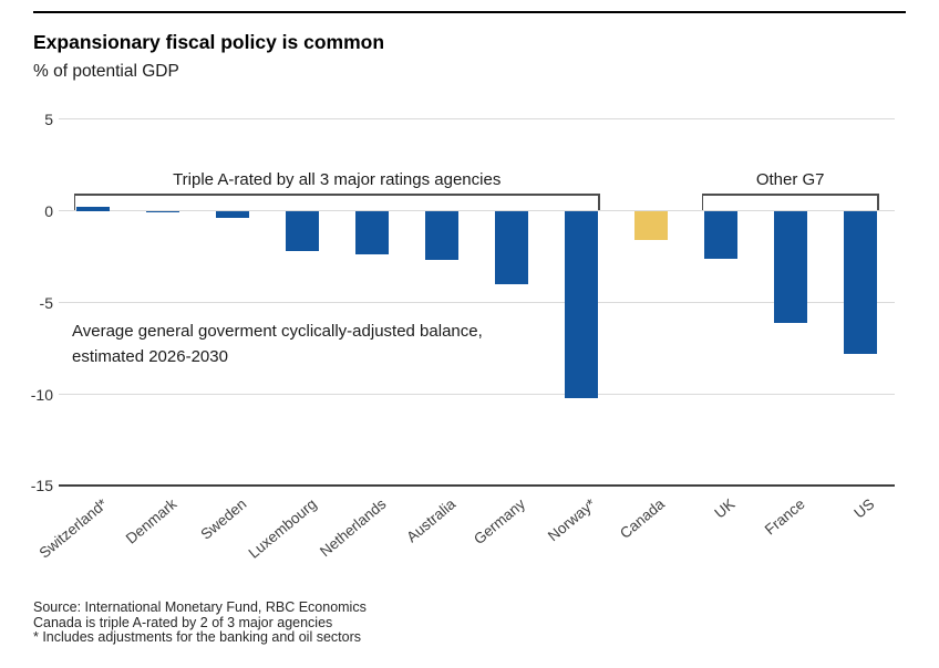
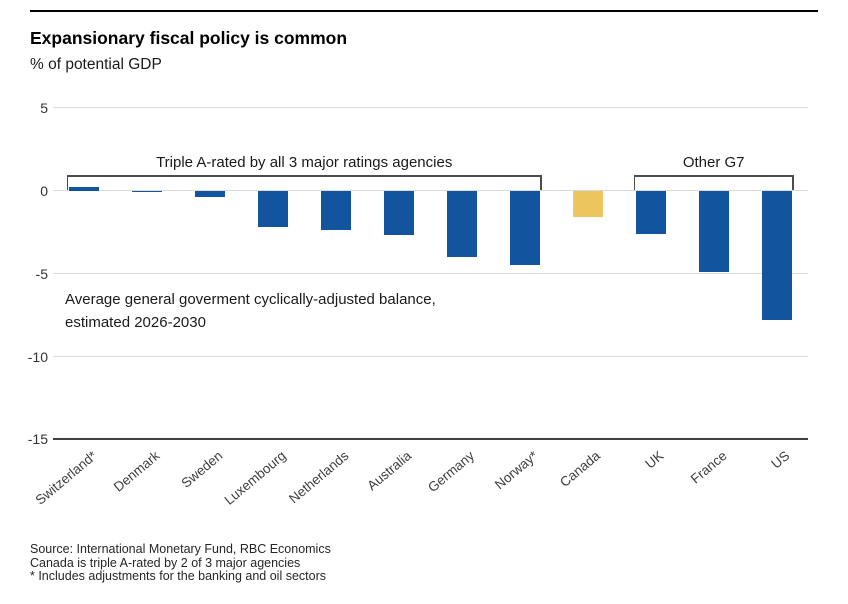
Norway*: -10.2 -> -4.5
France: -6.1 -> -4.9
